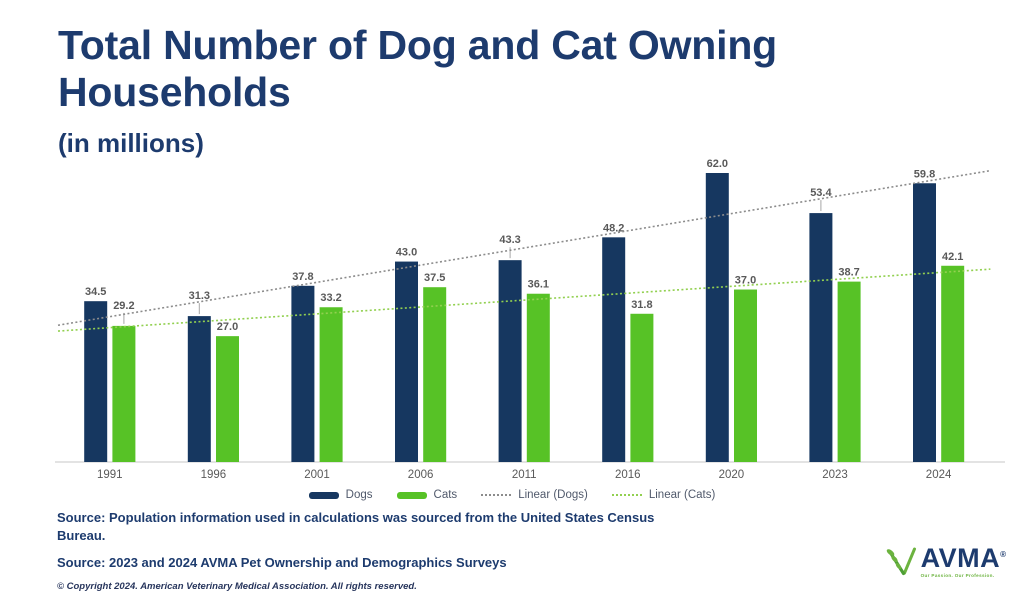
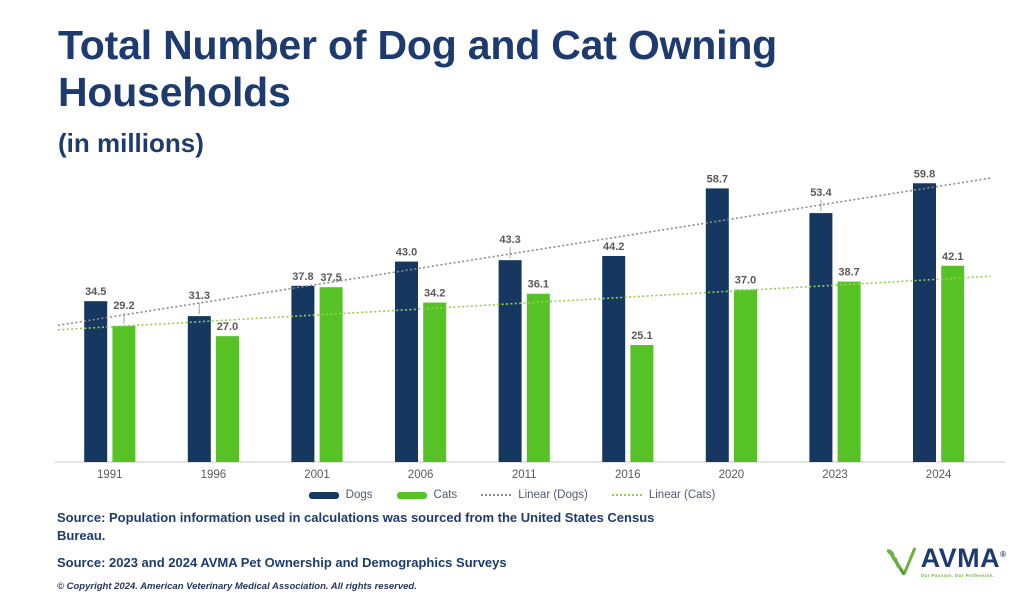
Cats/2001: 33.2 -> 37.5
Cats/2006: 37.5 -> 34.2
Dogs/2016: 48.2 -> 44.2
Cats/2016: 31.8 -> 25.1
Dogs/2020: 62.0 -> 58.7
